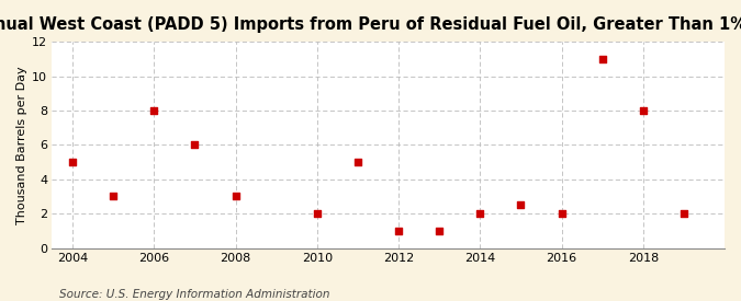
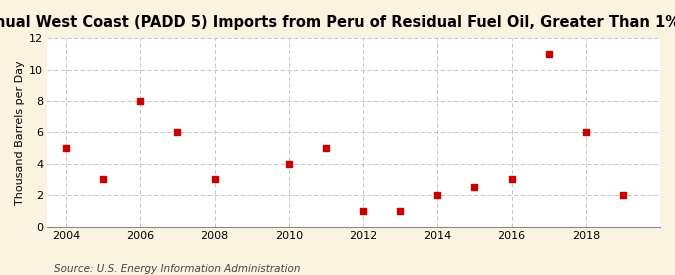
2010: 2.0 -> 4.0
2016: 2.0 -> 3.0
2018: 8.0 -> 6.0
